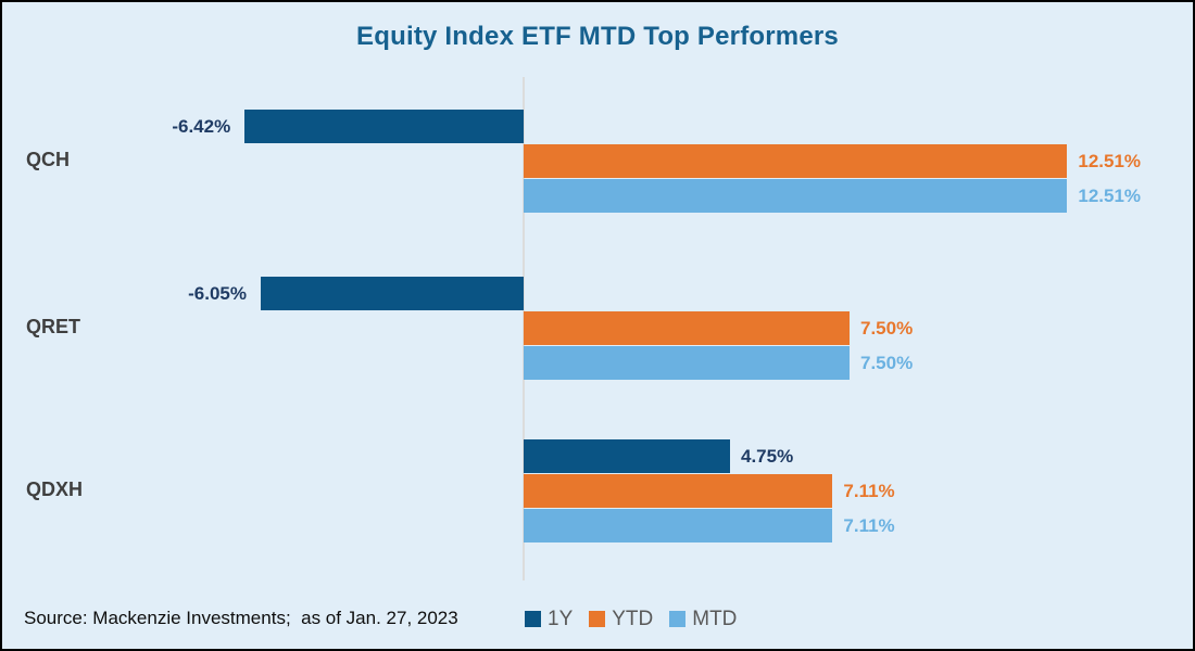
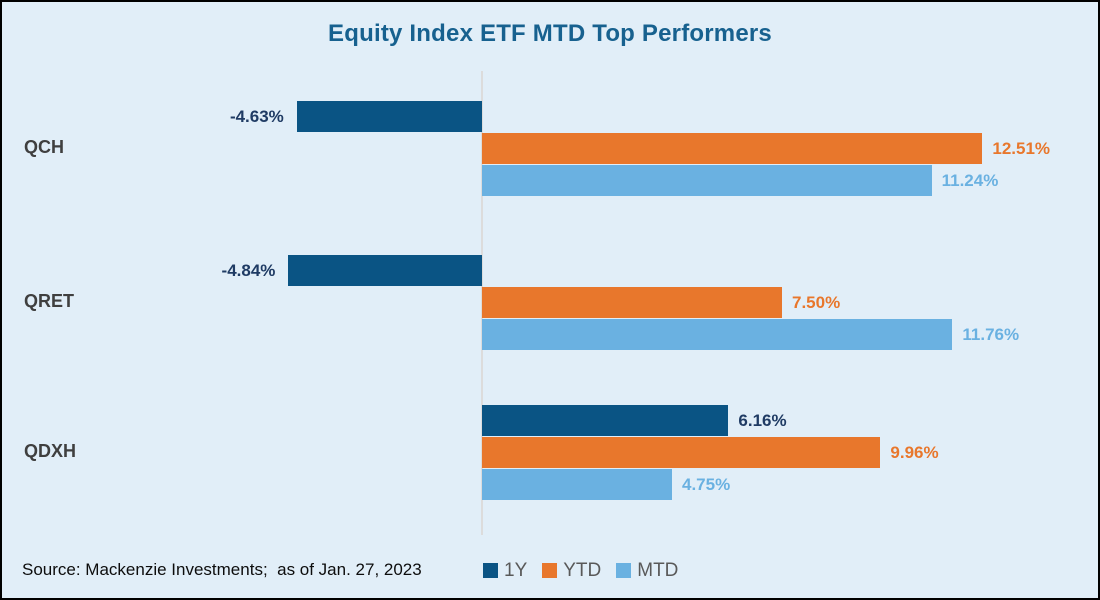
1Y/QCH: -6.42% -> -4.63%
MTD/QCH: 12.51% -> 11.24%
1Y/QRET: -6.05% -> -4.84%
MTD/QRET: 7.50% -> 11.76%
1Y/QDXH: 4.75% -> 6.16%
YTD/QDXH: 7.11% -> 9.96%
MTD/QDXH: 7.11% -> 4.75%
